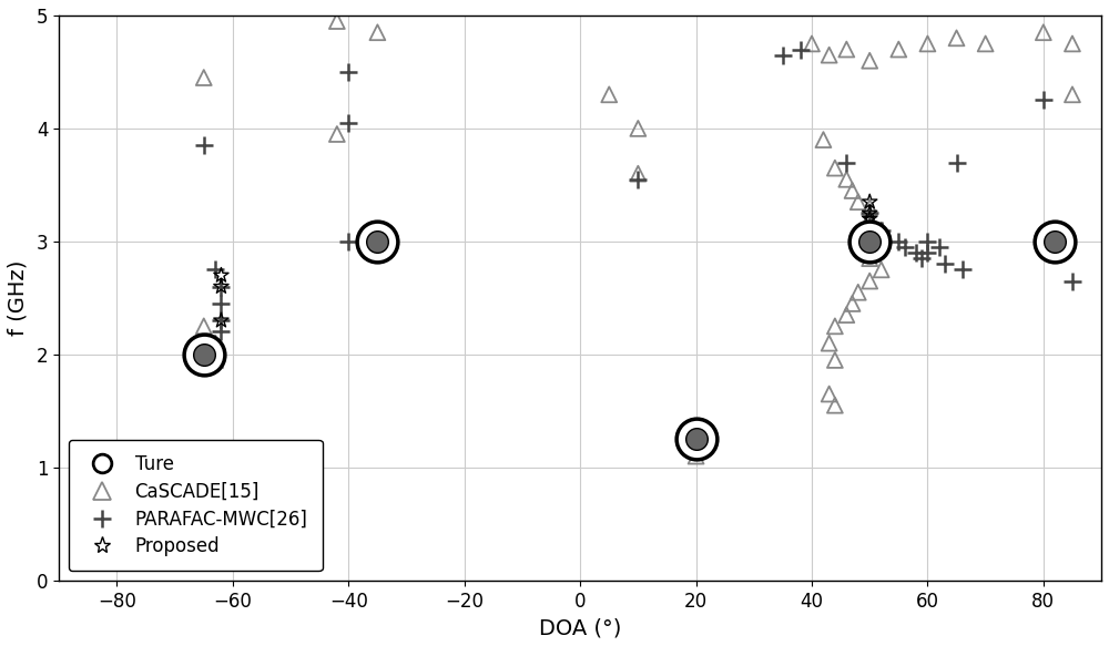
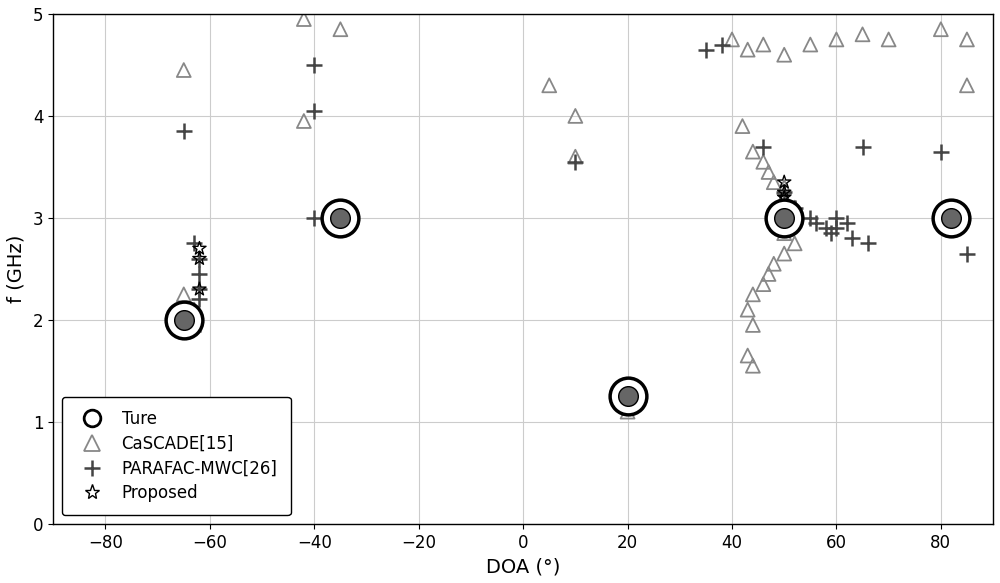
PARAFAC-MWC[26]/80: 4.25 -> 3.65
